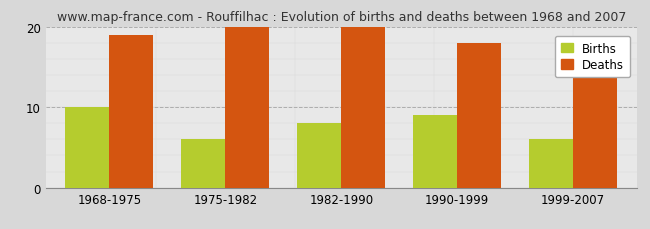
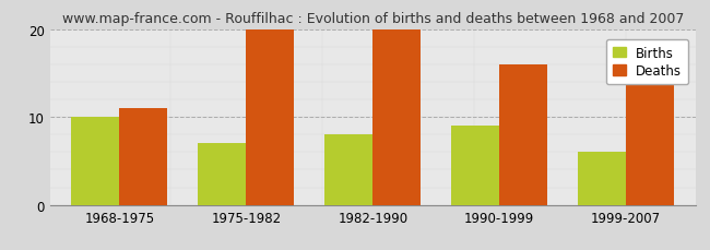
Deaths/1968-1975: 19 -> 11
Births/1975-1982: 6 -> 7
Deaths/1990-1999: 18 -> 16
